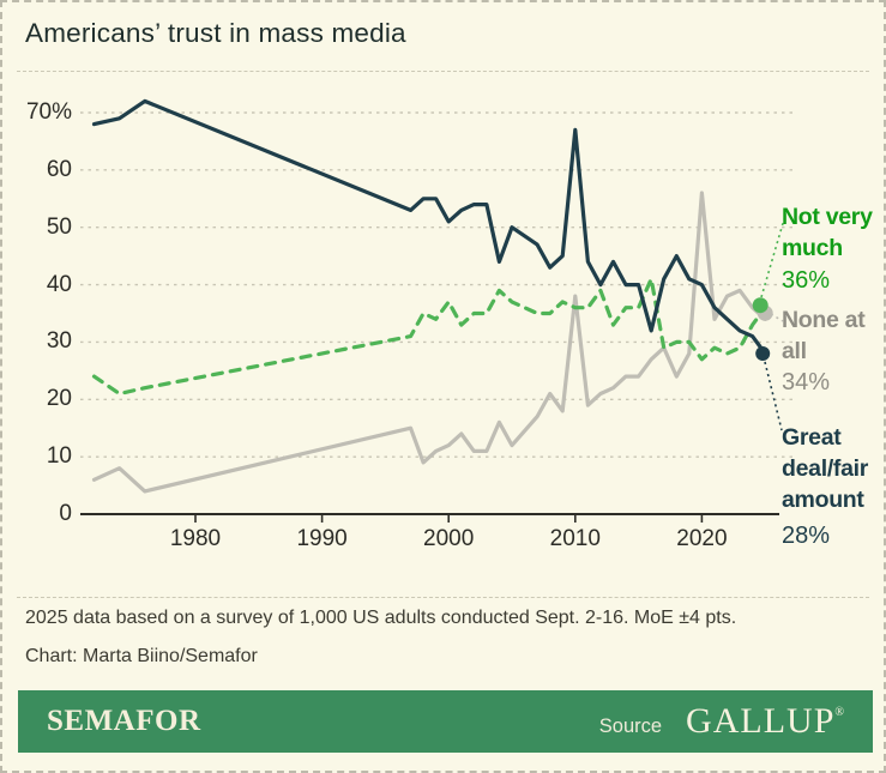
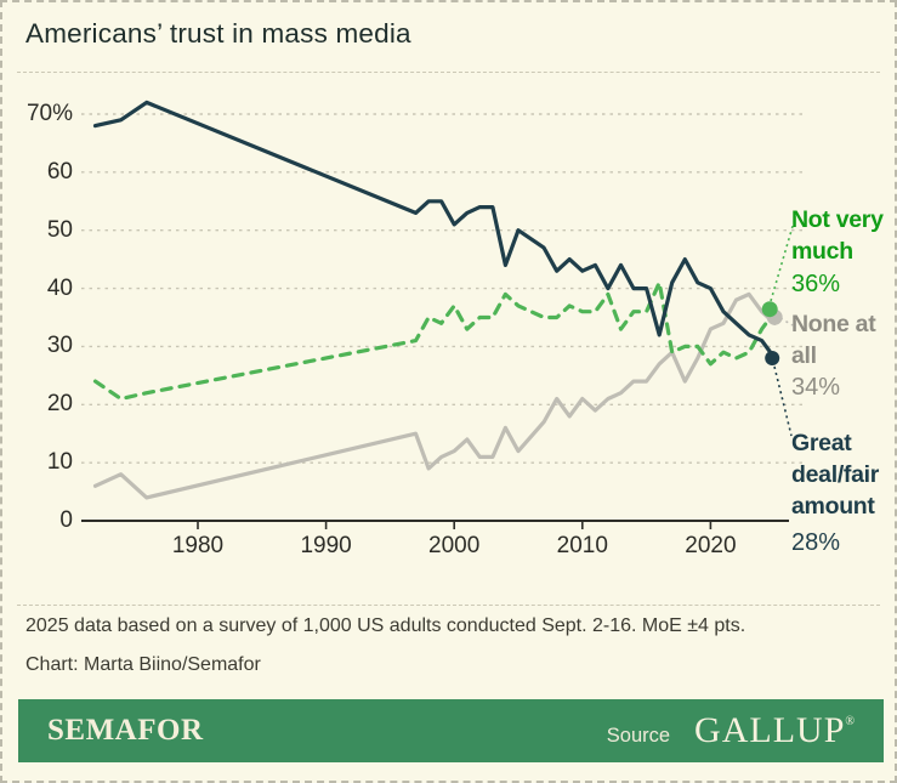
None at all/2010: 38% -> 21%
Great deal/fair amount/2010: 67% -> 43%
None at all/2020: 56% -> 33%
